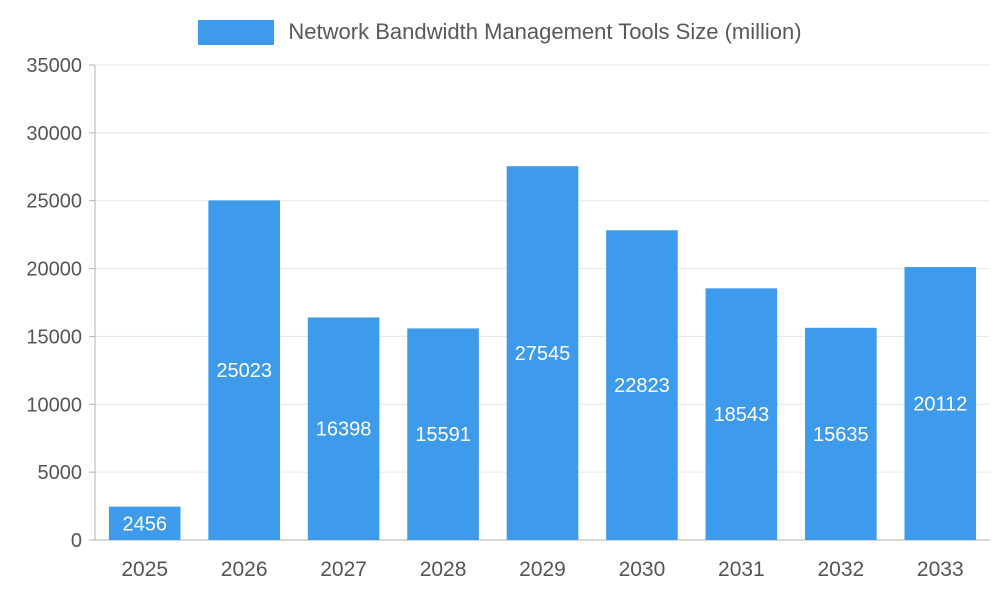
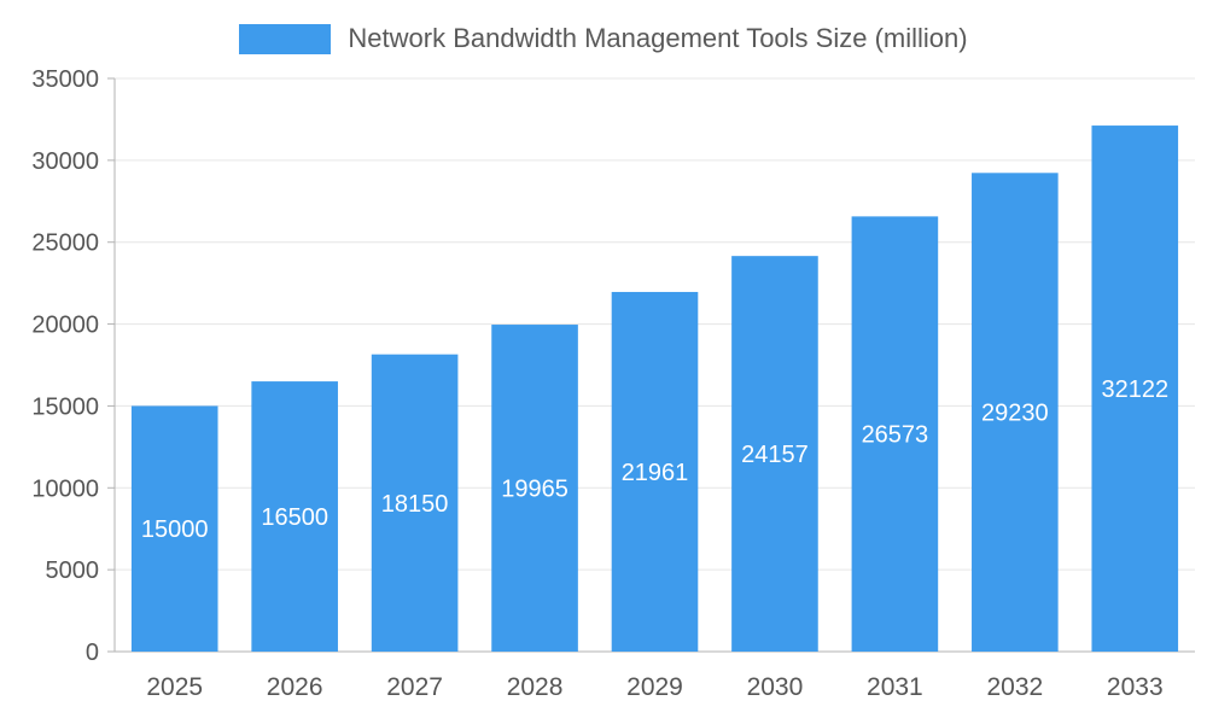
2025: 2456 -> 15000
2026: 25023 -> 16500
2027: 16398 -> 18150
2028: 15591 -> 19965
2029: 27545 -> 21961
2030: 22823 -> 24157
2031: 18543 -> 26573
2032: 15635 -> 29230
2033: 20112 -> 32122
